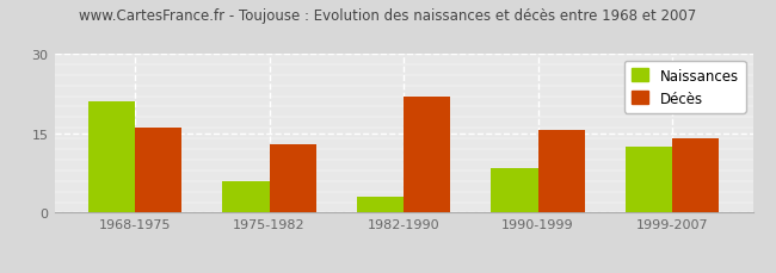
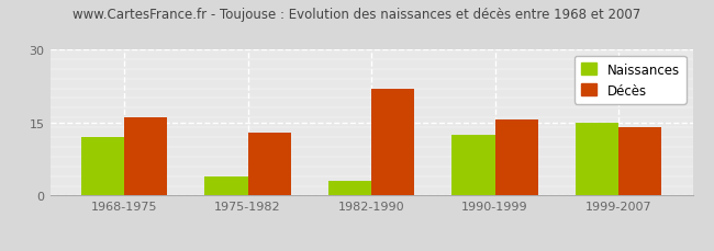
Naissances/1968-1975: 21.0 -> 12.0
Naissances/1975-1982: 6.0 -> 4.0
Naissances/1990-1999: 8.5 -> 12.5
Naissances/1999-2007: 12.5 -> 15.0
